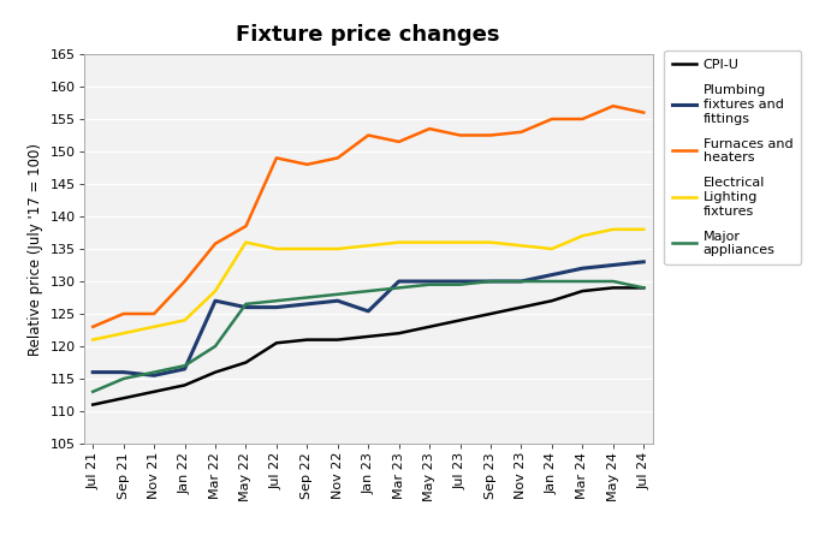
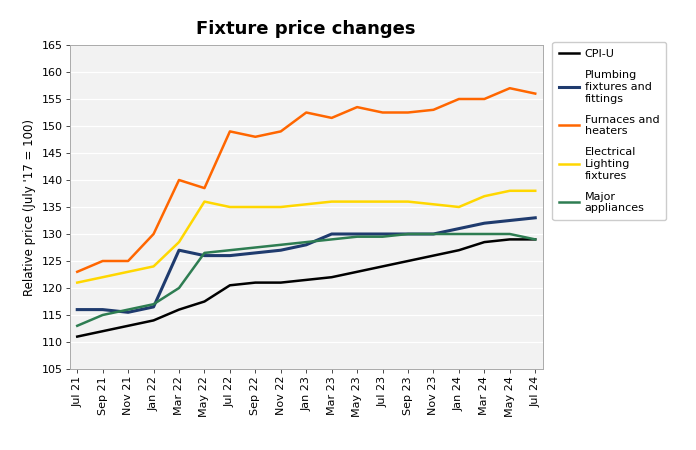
Furnaces and heaters/Mar 22: 135.8 -> 140.0
Plumbing fixtures and fittings/Jan 23: 125.4 -> 128.0
